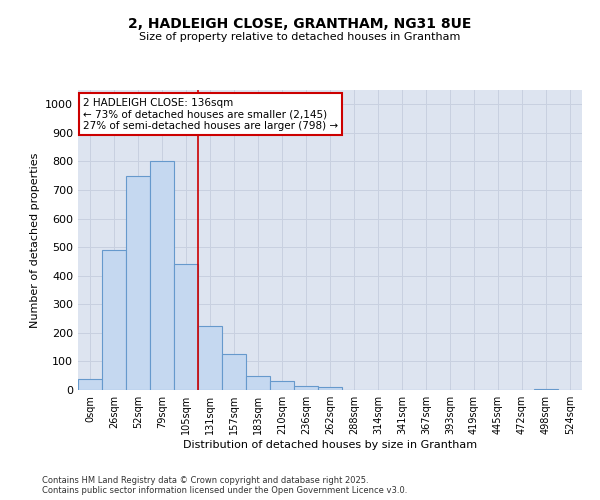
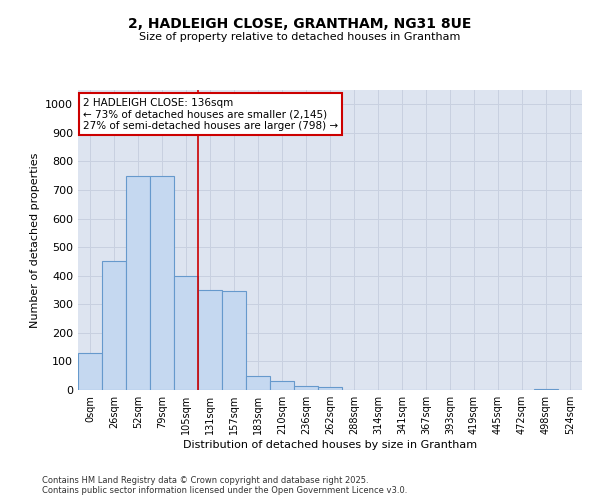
0sqm: 40 -> 130
26sqm: 490 -> 450
79sqm: 800 -> 750
105sqm: 440 -> 400
131sqm: 225 -> 350
157sqm: 125 -> 345
